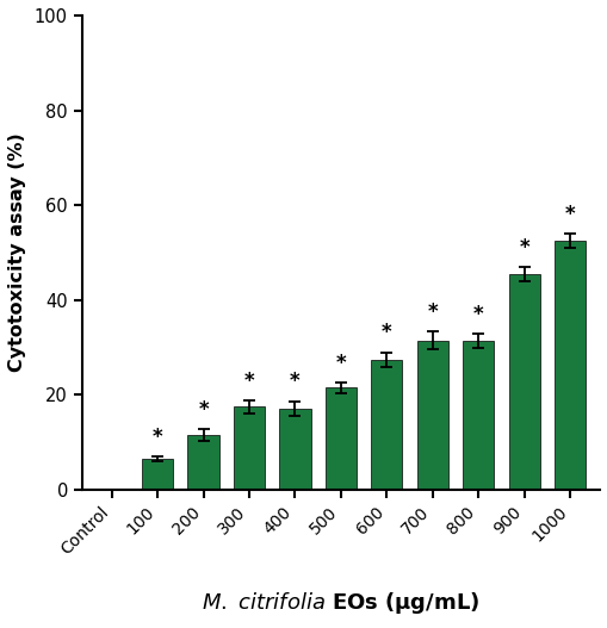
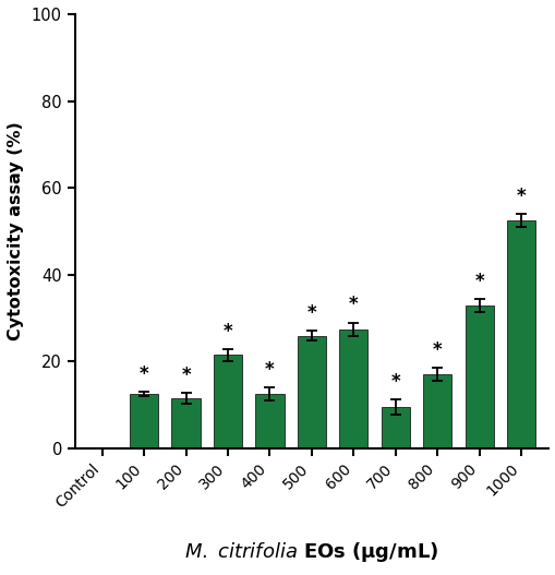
100: 6.5 -> 12.5
300: 17.5 -> 21.5
400: 17.2 -> 12.5
500: 21.5 -> 26.0
700: 31.5 -> 9.5
800: 31.5 -> 17.0
900: 45.5 -> 33.0
